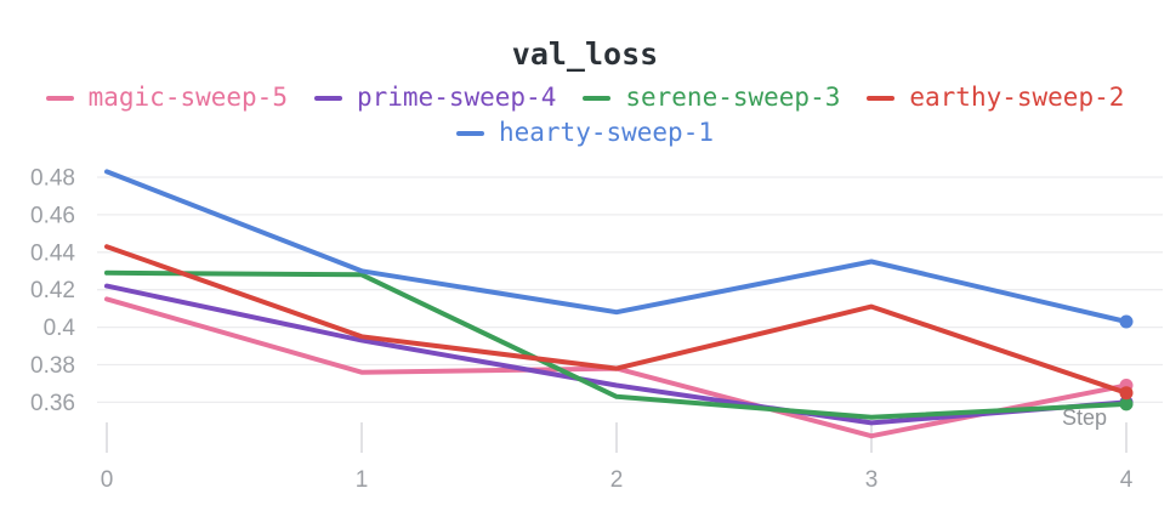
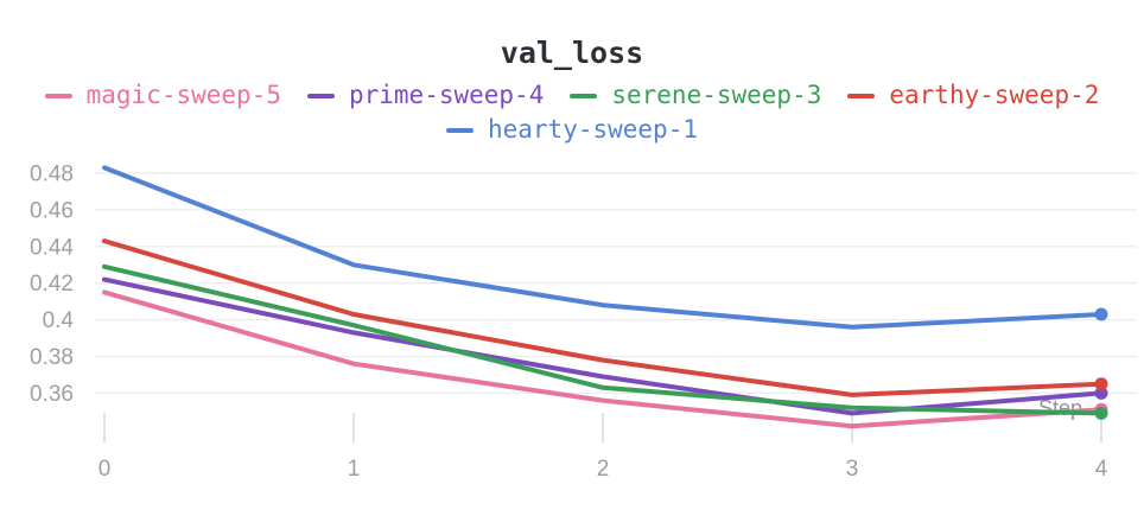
serene-sweep-3/1: 0.428 -> 0.397
earthy-sweep-2/1: 0.395 -> 0.403
magic-sweep-5/2: 0.378 -> 0.356
earthy-sweep-2/3: 0.411 -> 0.359
hearty-sweep-1/3: 0.435 -> 0.396
magic-sweep-5/4: 0.369 -> 0.351
serene-sweep-3/4: 0.359 -> 0.349
